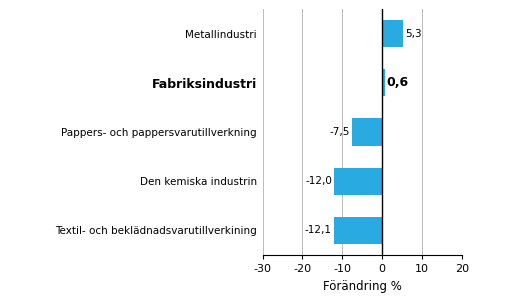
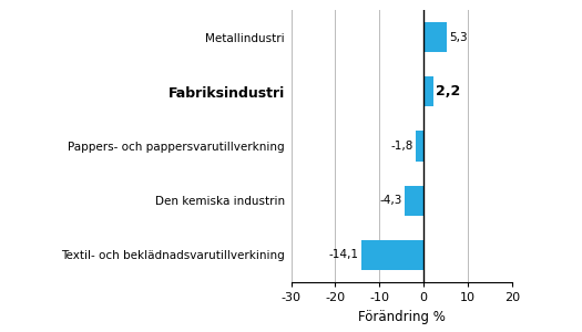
Fabriksindustri: 0,6 -> 2,2
Pappers- och pappersvarutillverkning: -7,5 -> -1,8
Den kemiska industrin: -12,0 -> -4,3
Textil- och beklädnadsvarutillverkining: -12,1 -> -14,1
